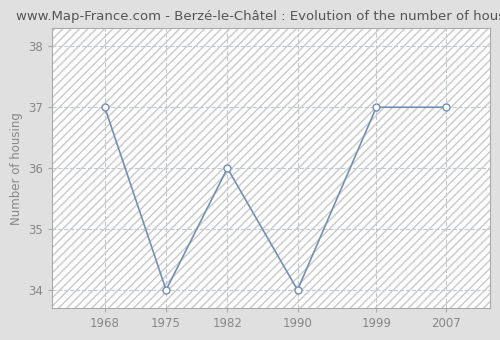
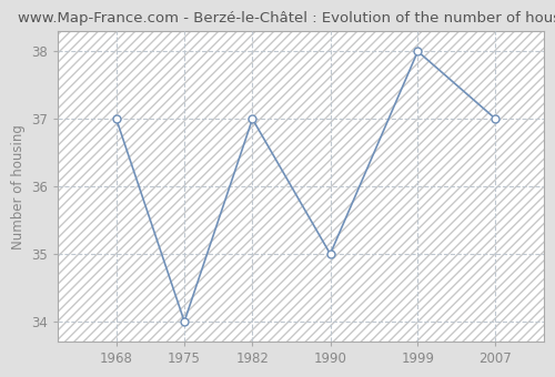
1982: 36 -> 37
1990: 34 -> 35
1999: 37 -> 38
